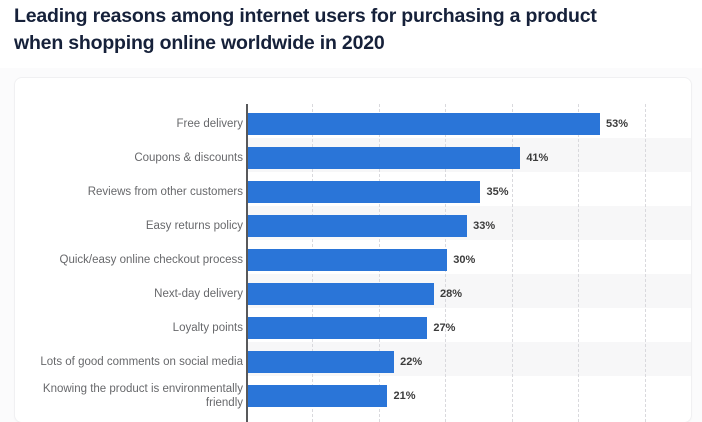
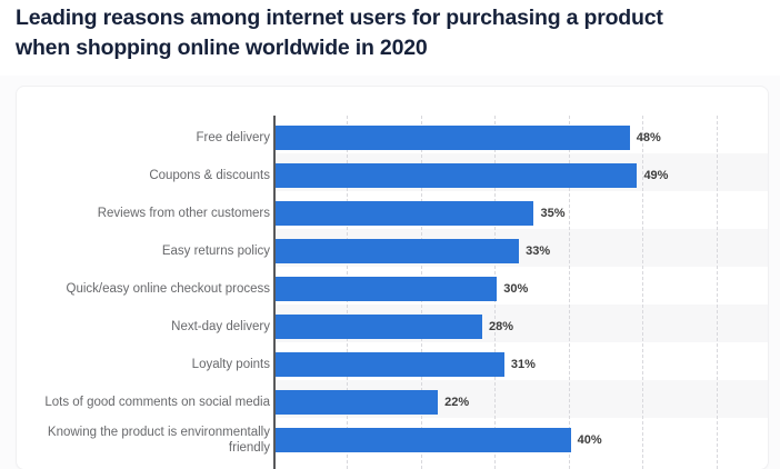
Free delivery: 53% -> 48%
Coupons & discounts: 41% -> 49%
Loyalty points: 27% -> 31%
Knowing the product is environmentally friendly: 21% -> 40%
